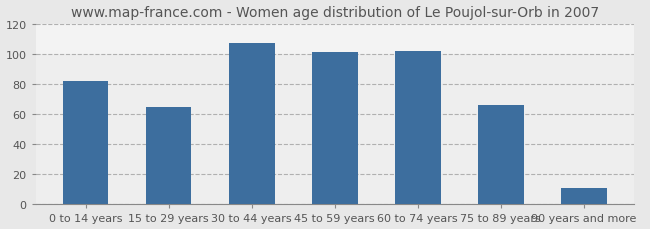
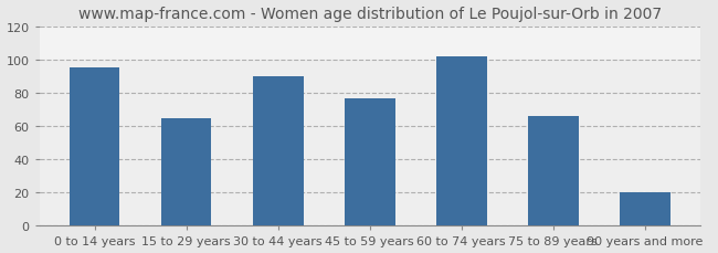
0 to 14 years: 82 -> 95
30 to 44 years: 107 -> 90
45 to 59 years: 101 -> 77
90 years and more: 11 -> 20
